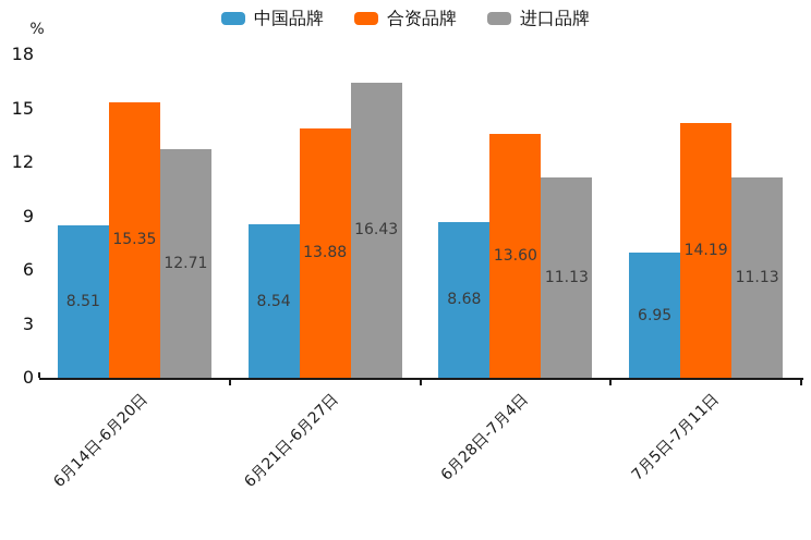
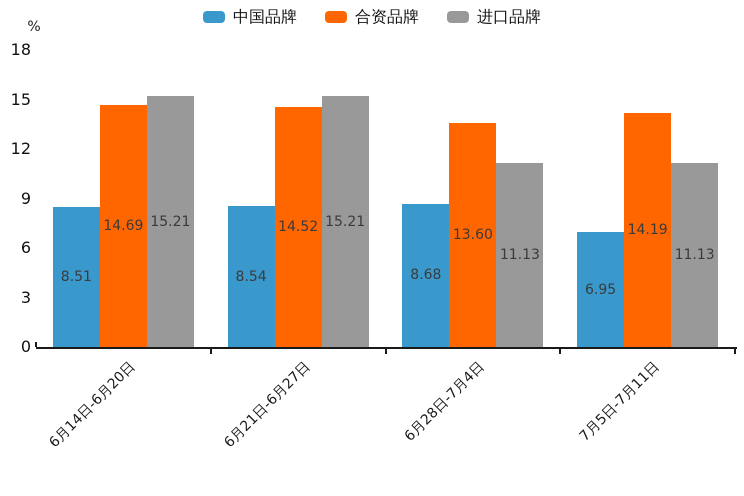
合资品牌/6月14日-6月20日: 15.35 -> 14.69
进口品牌/6月14日-6月20日: 12.71 -> 15.21
合资品牌/6月21日-6月27日: 13.88 -> 14.52
进口品牌/6月21日-6月27日: 16.43 -> 15.21
